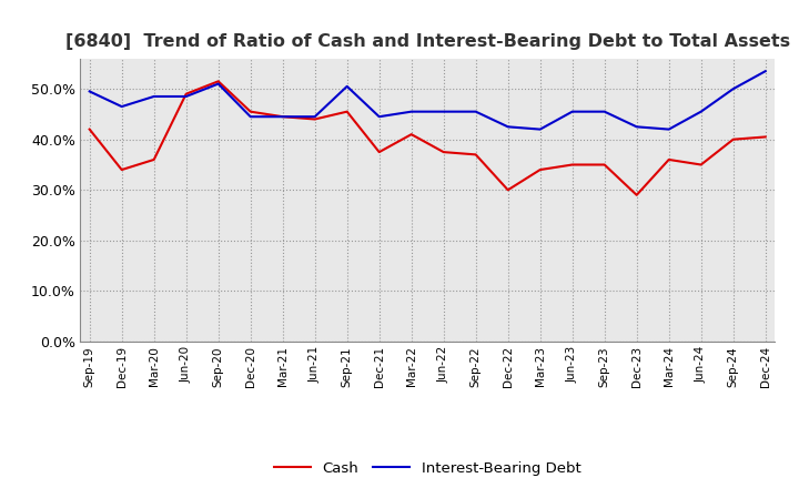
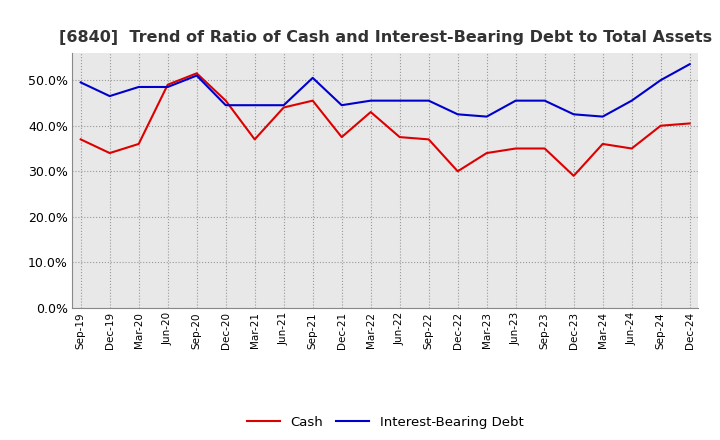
Cash/Sep-19: 42.0% -> 37.0%
Cash/Mar-21: 44.5% -> 37.0%
Cash/Mar-22: 41.0% -> 43.0%
